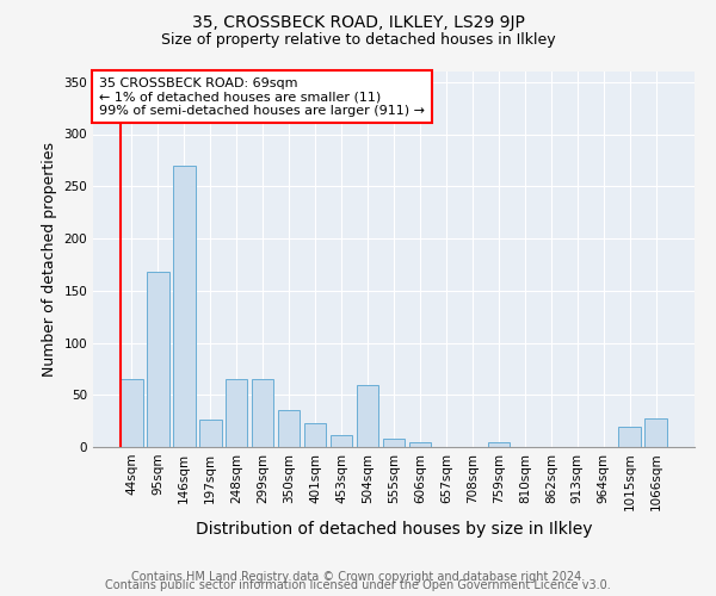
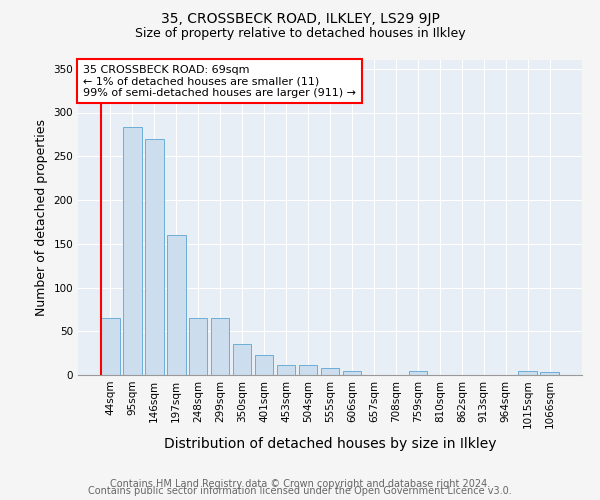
95sqm: 168 -> 283
197sqm: 26 -> 160
504sqm: 60 -> 12
1015sqm: 20 -> 5
1066sqm: 28 -> 4
